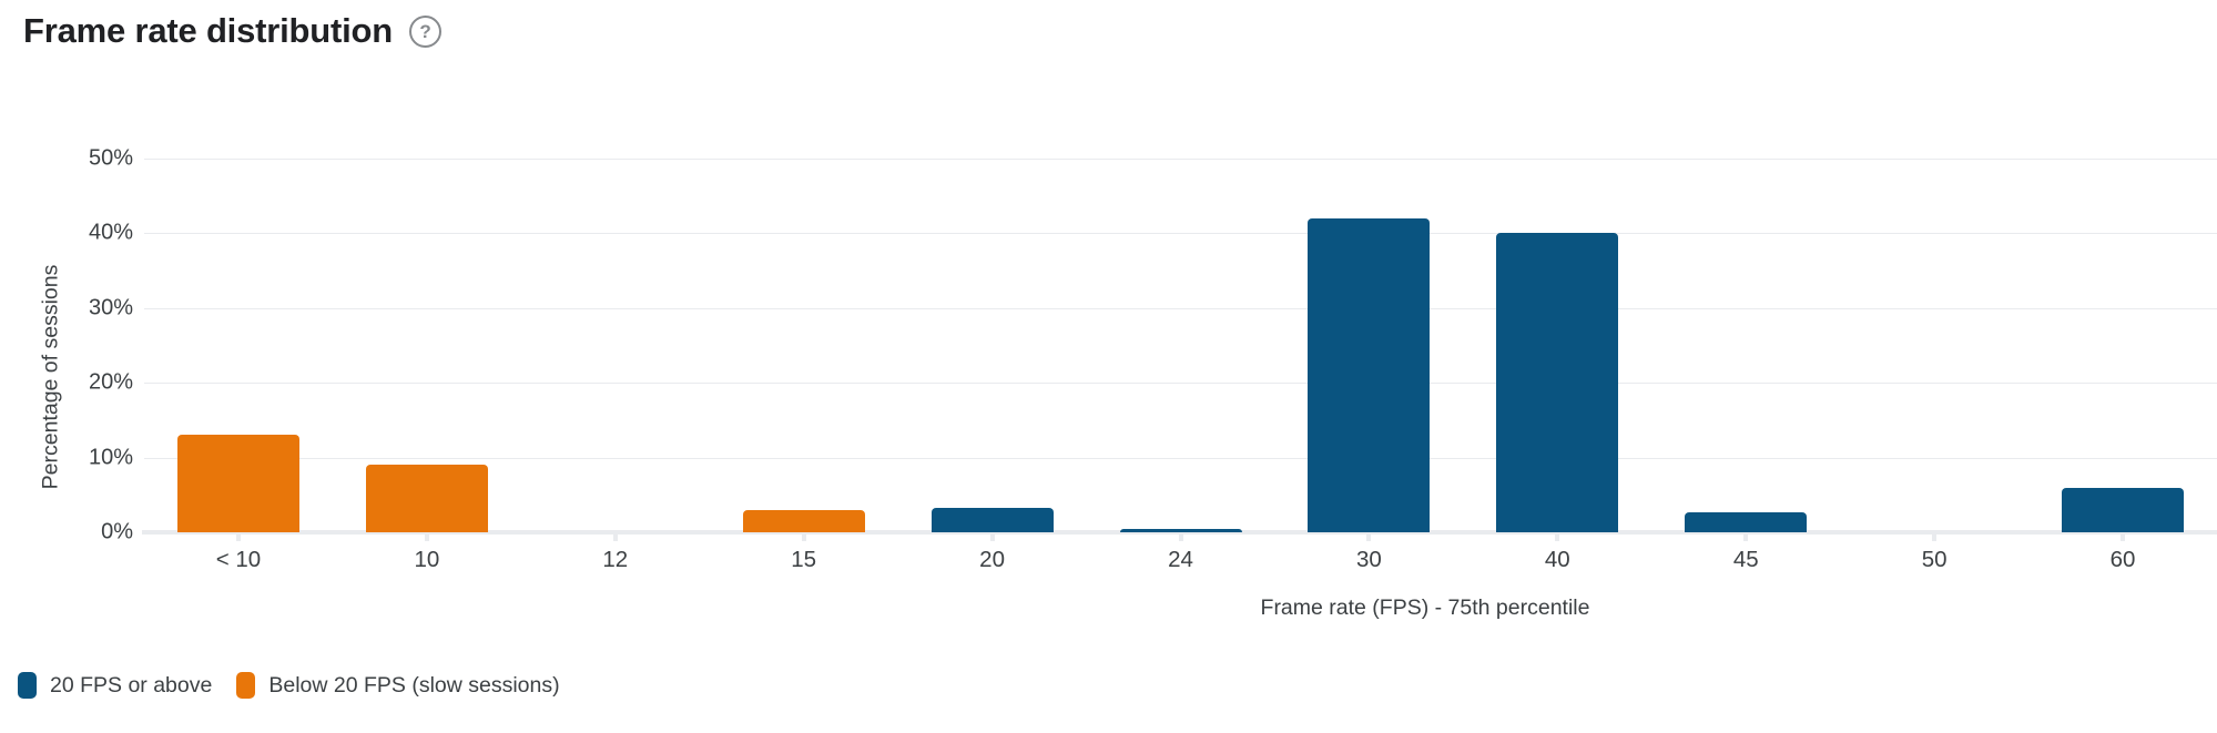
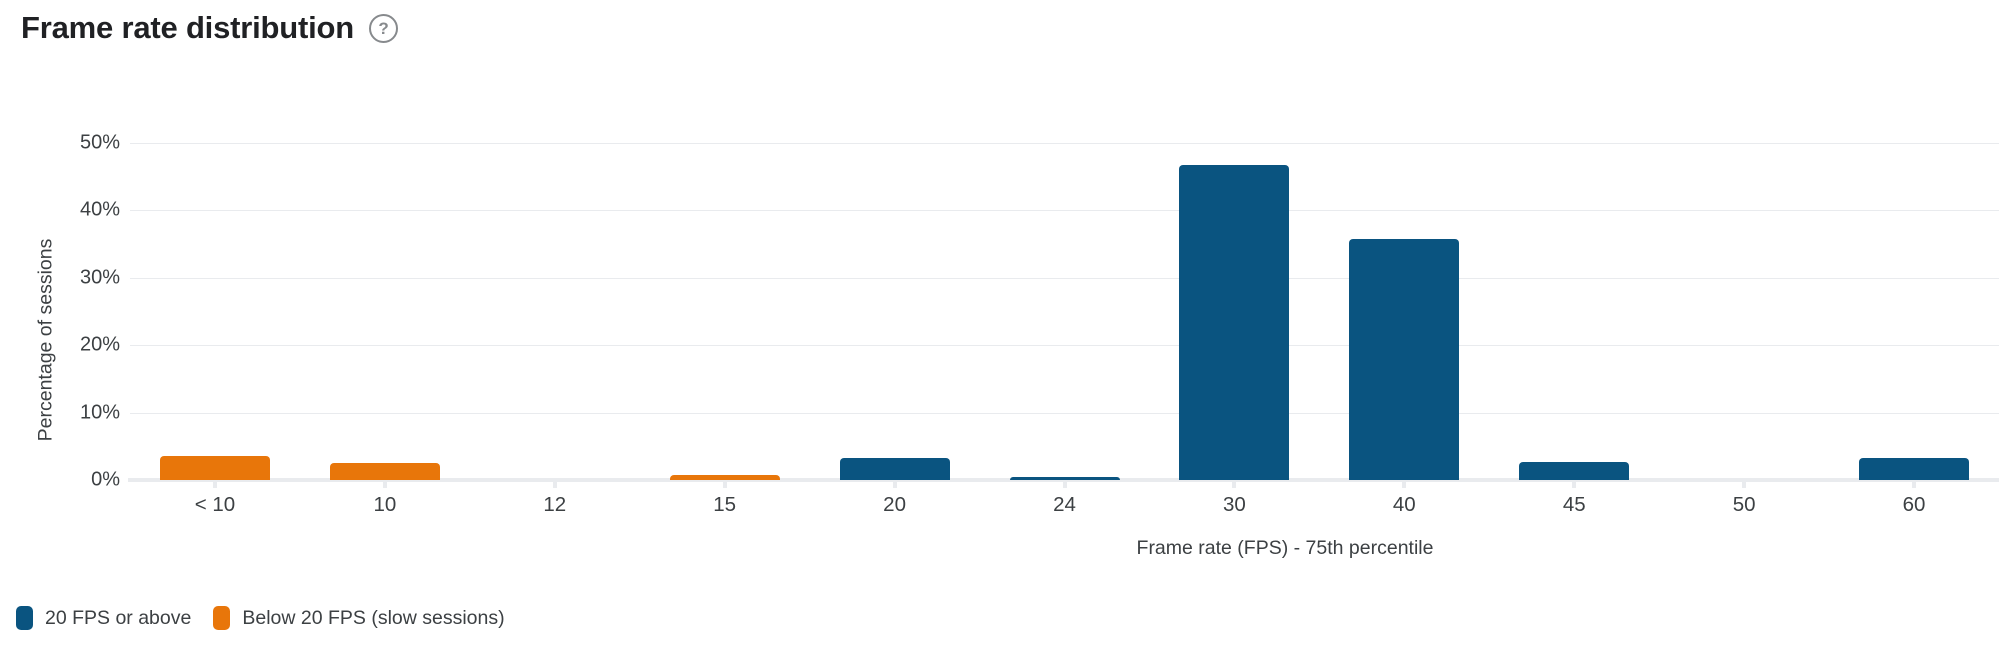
Below 20 FPS (slow sessions)/< 10: 13% -> 4%
Below 20 FPS (slow sessions)/10: 9% -> 2%
Below 20 FPS (slow sessions)/15: 3% -> 1%
20 FPS or above/30: 42% -> 47%
20 FPS or above/40: 40% -> 36%
20 FPS or above/60: 6% -> 3%
